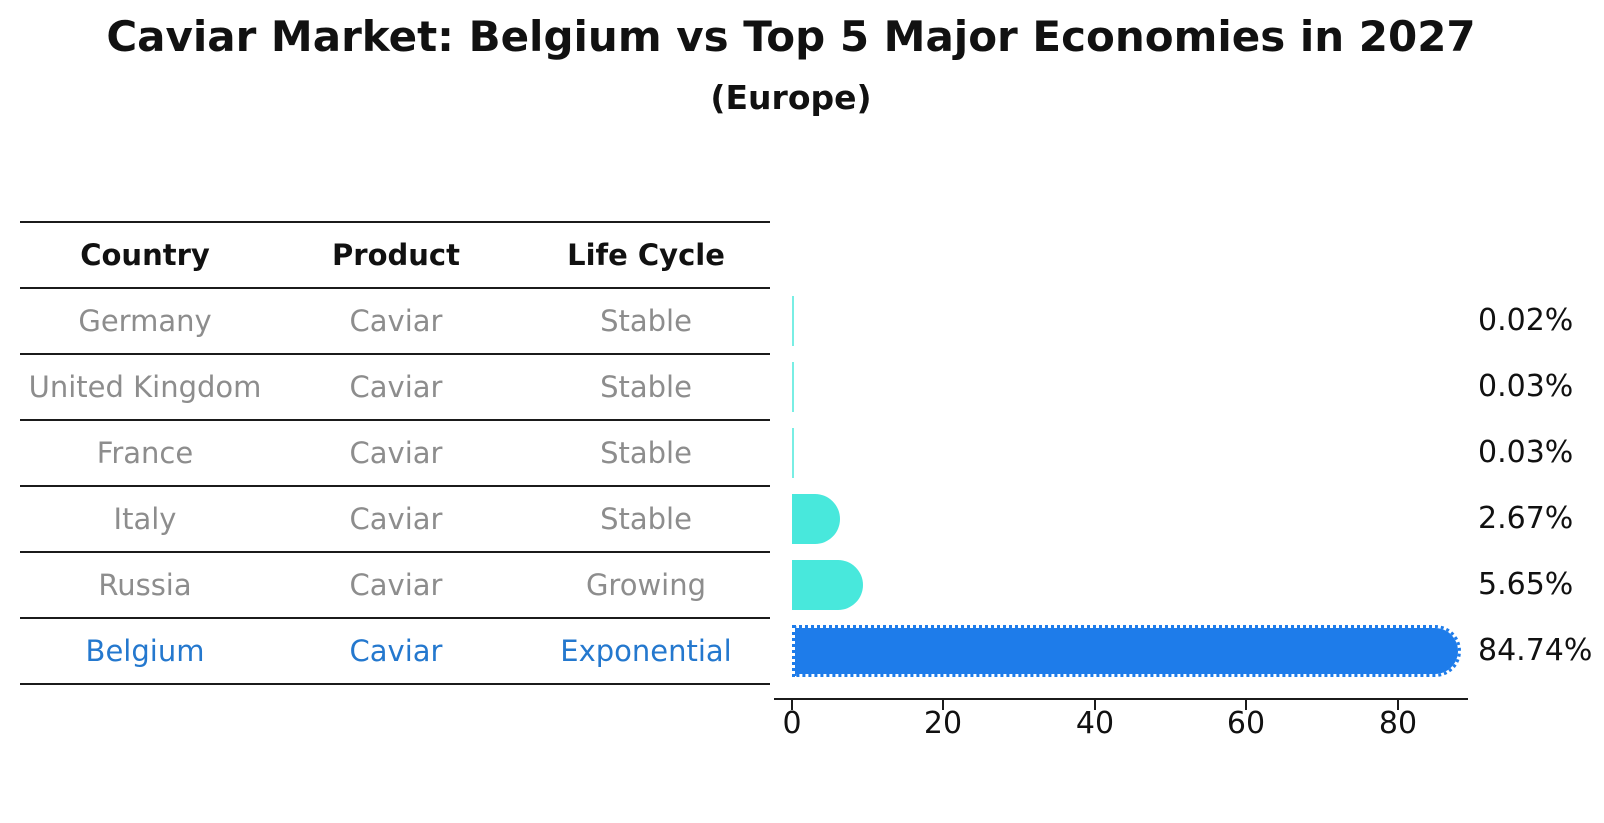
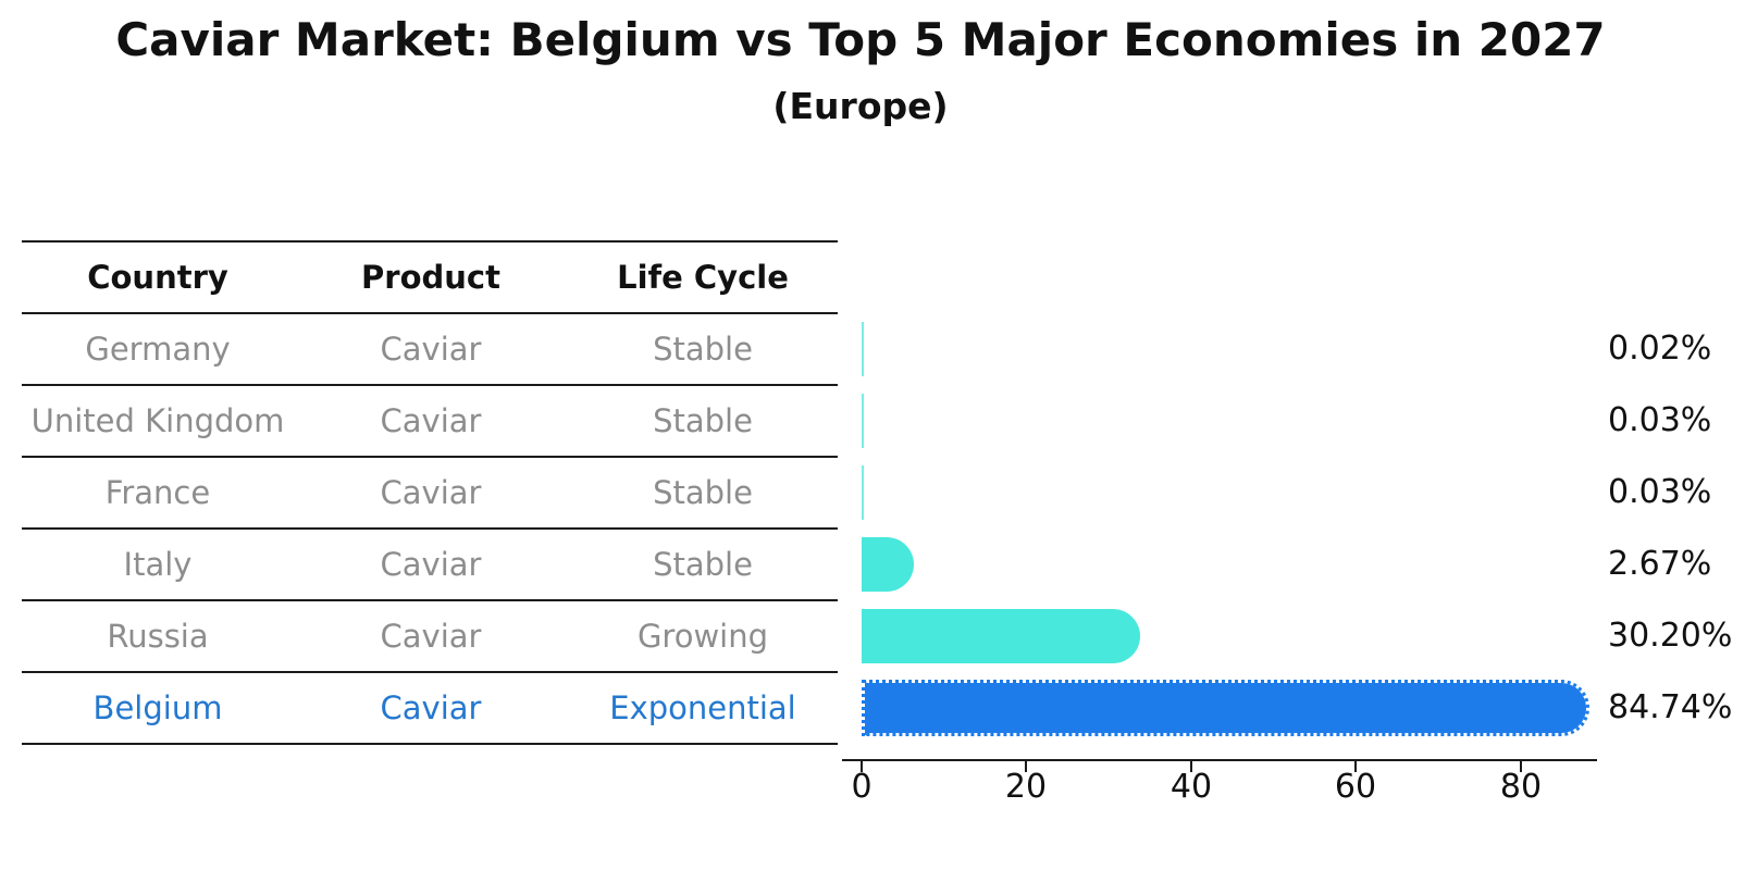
Russia: 5.65% -> 30.20%
